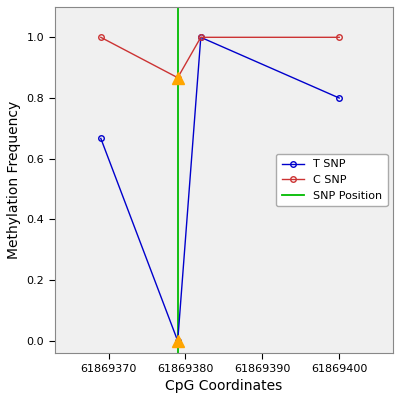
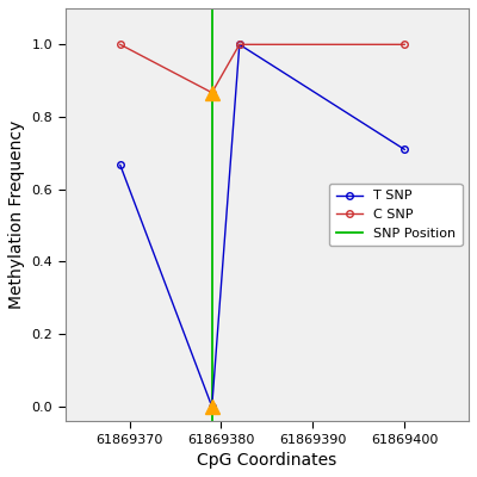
T SNP/61869400: 0.800 -> 0.710
